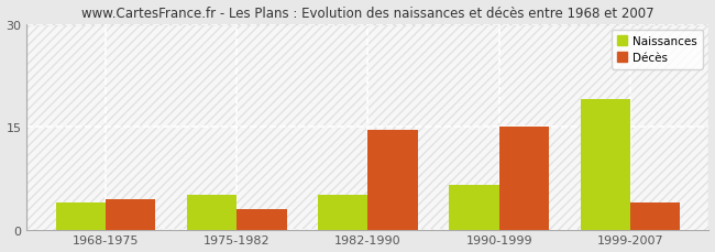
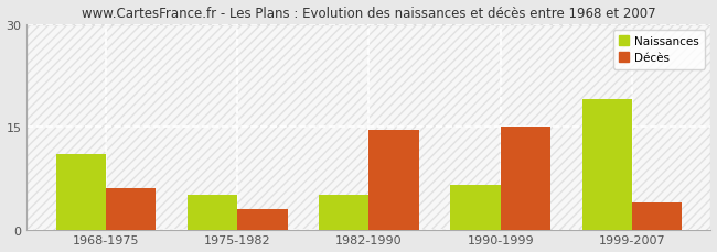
Naissances/1968-1975: 4.0 -> 11.0
Décès/1968-1975: 4.5 -> 6.0
